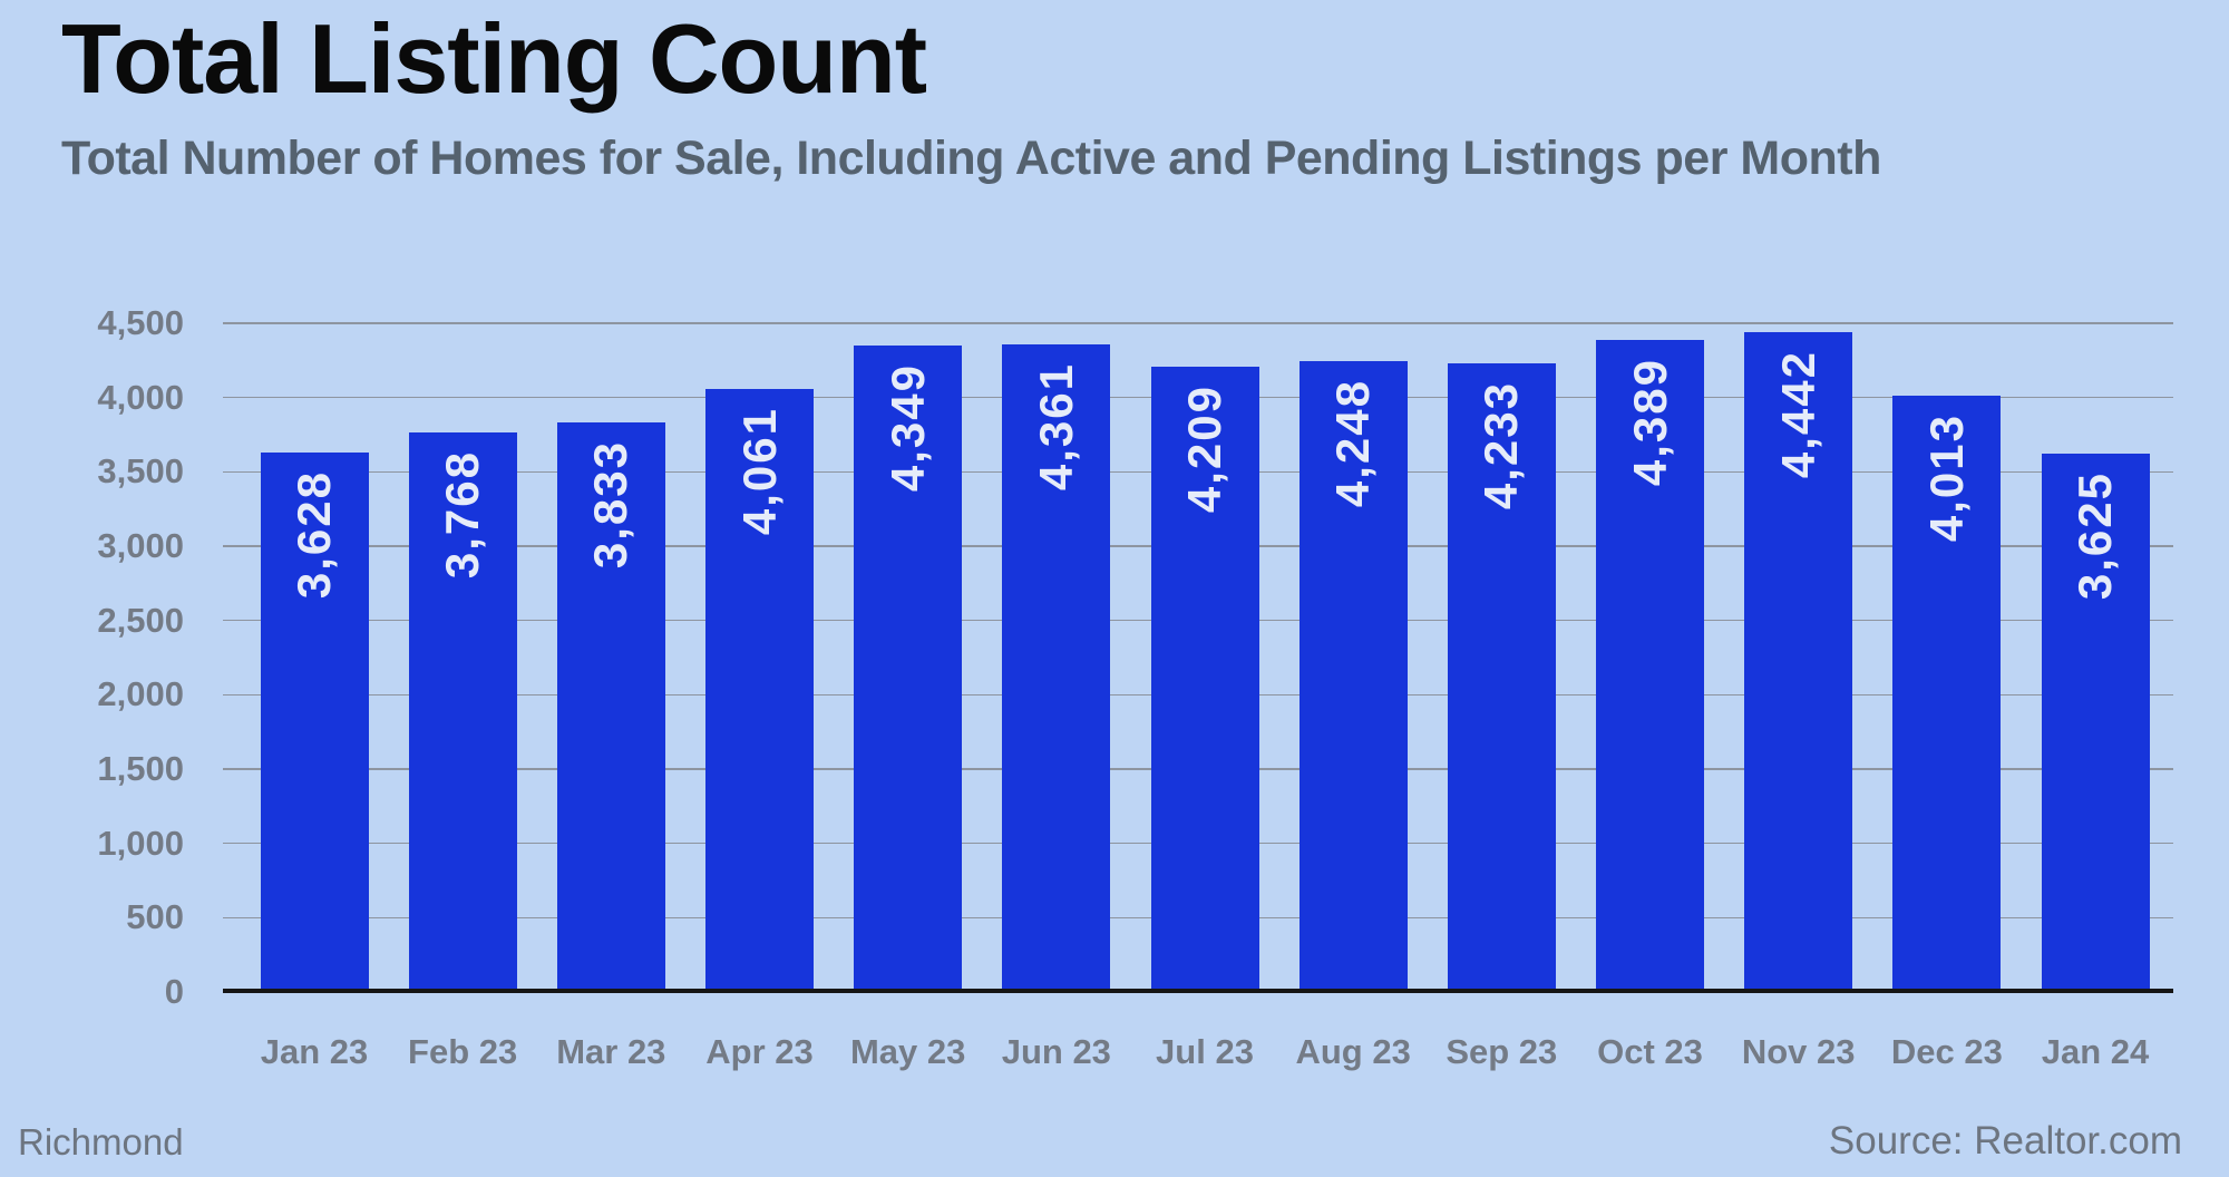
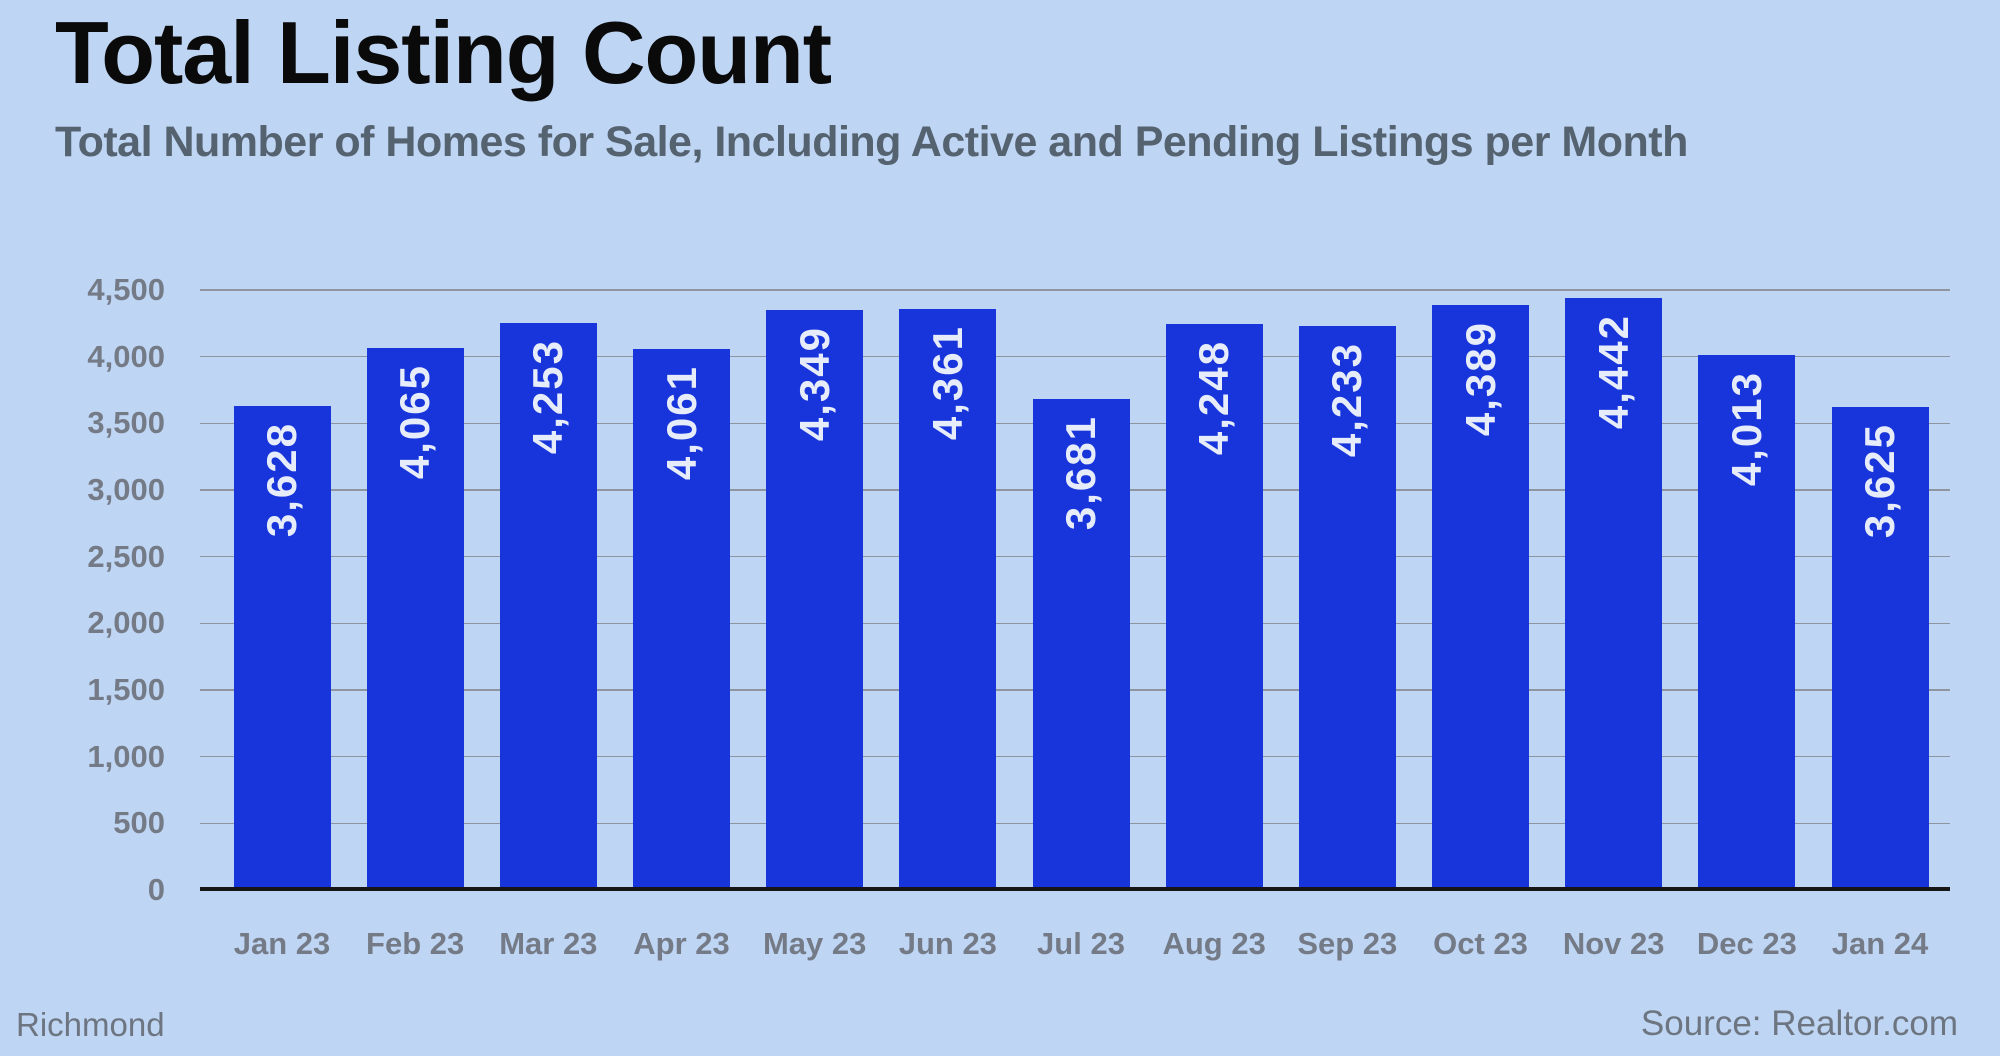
Feb 23: 3,768 -> 4,065
Mar 23: 3,833 -> 4,253
Jul 23: 4,209 -> 3,681
